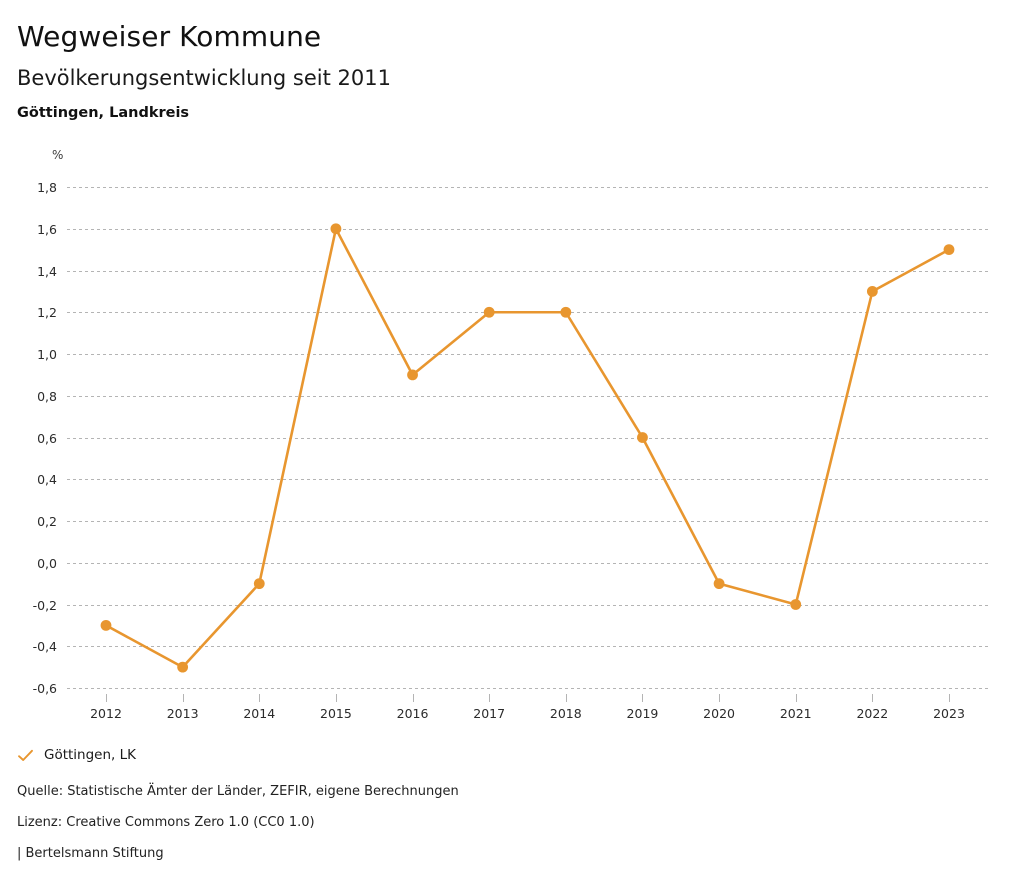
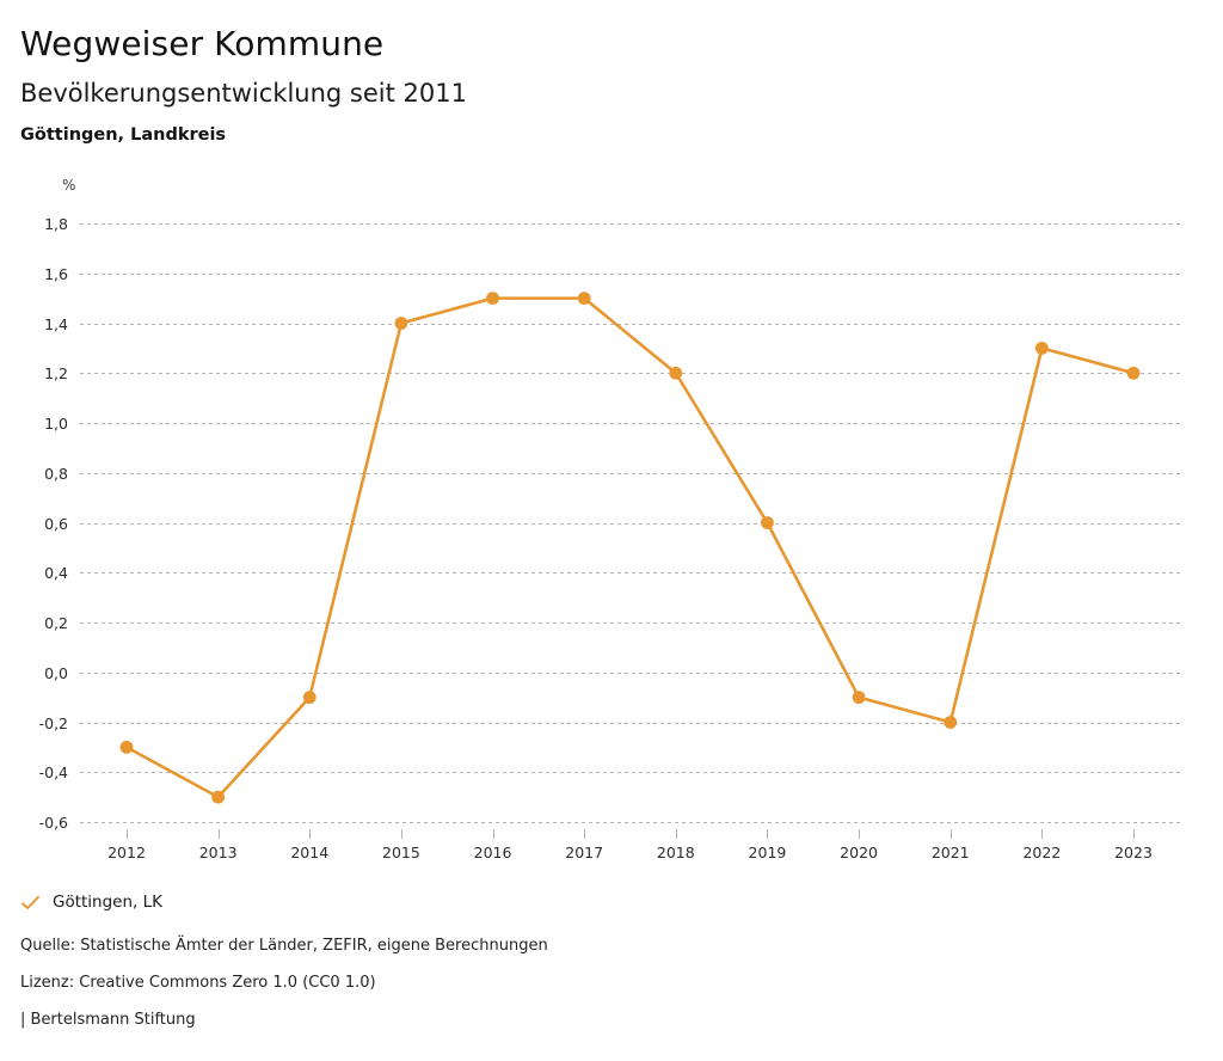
2015: 1,6 -> 1,4
2016: 0,9 -> 1,5
2017: 1,2 -> 1,5
2023: 1,5 -> 1,2
